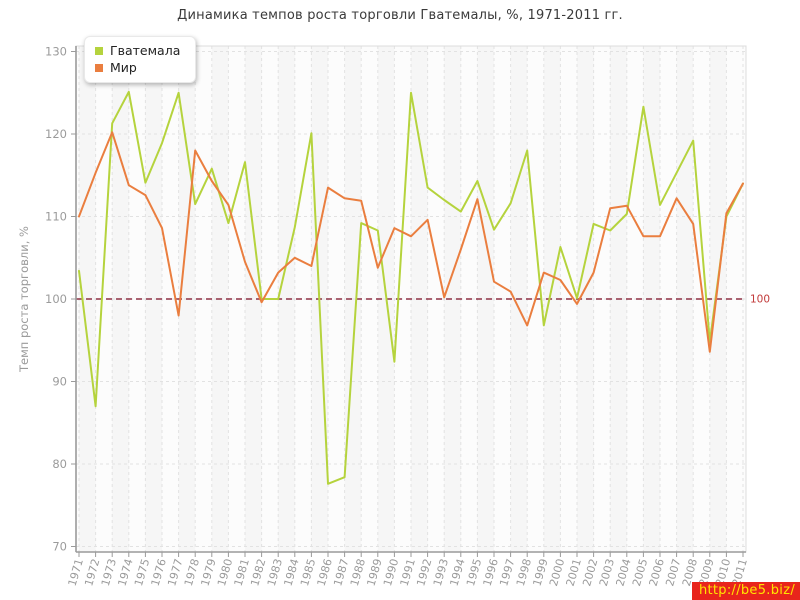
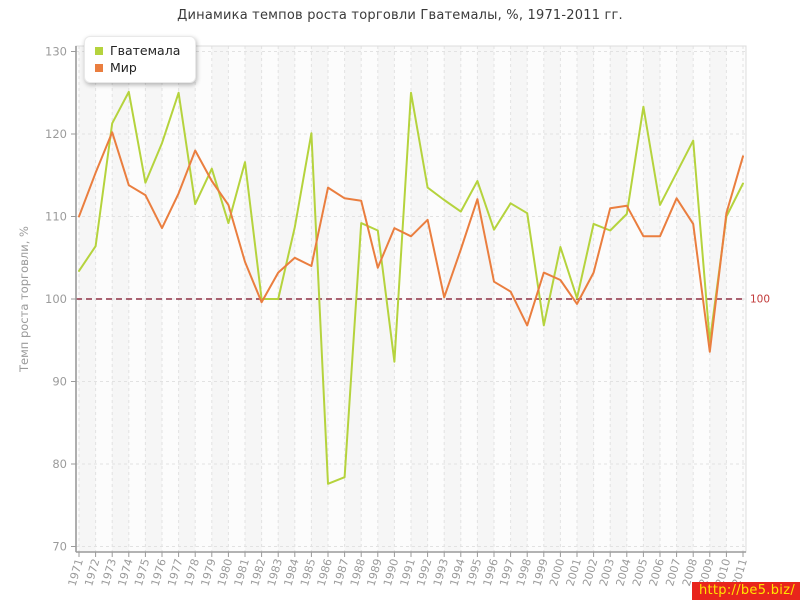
Гватемала/1972: 87 -> 106
Мир/1977: 98 -> 113
Гватемала/1998: 118 -> 110
Мир/2011: 114 -> 117
